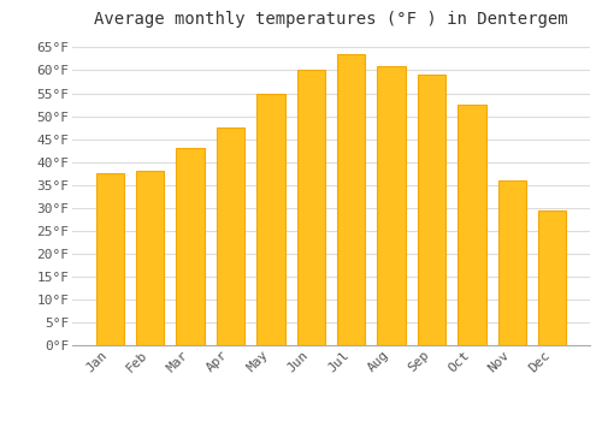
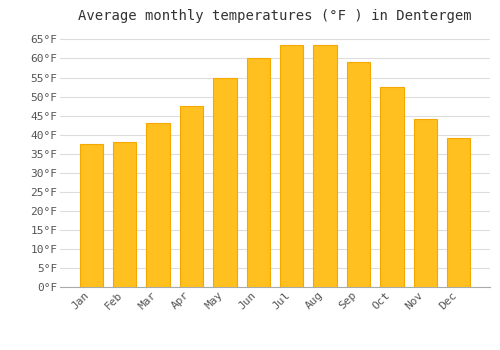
Aug: 61.0°F -> 63.5°F
Nov: 36.0°F -> 44.0°F
Dec: 29.5°F -> 39.0°F
